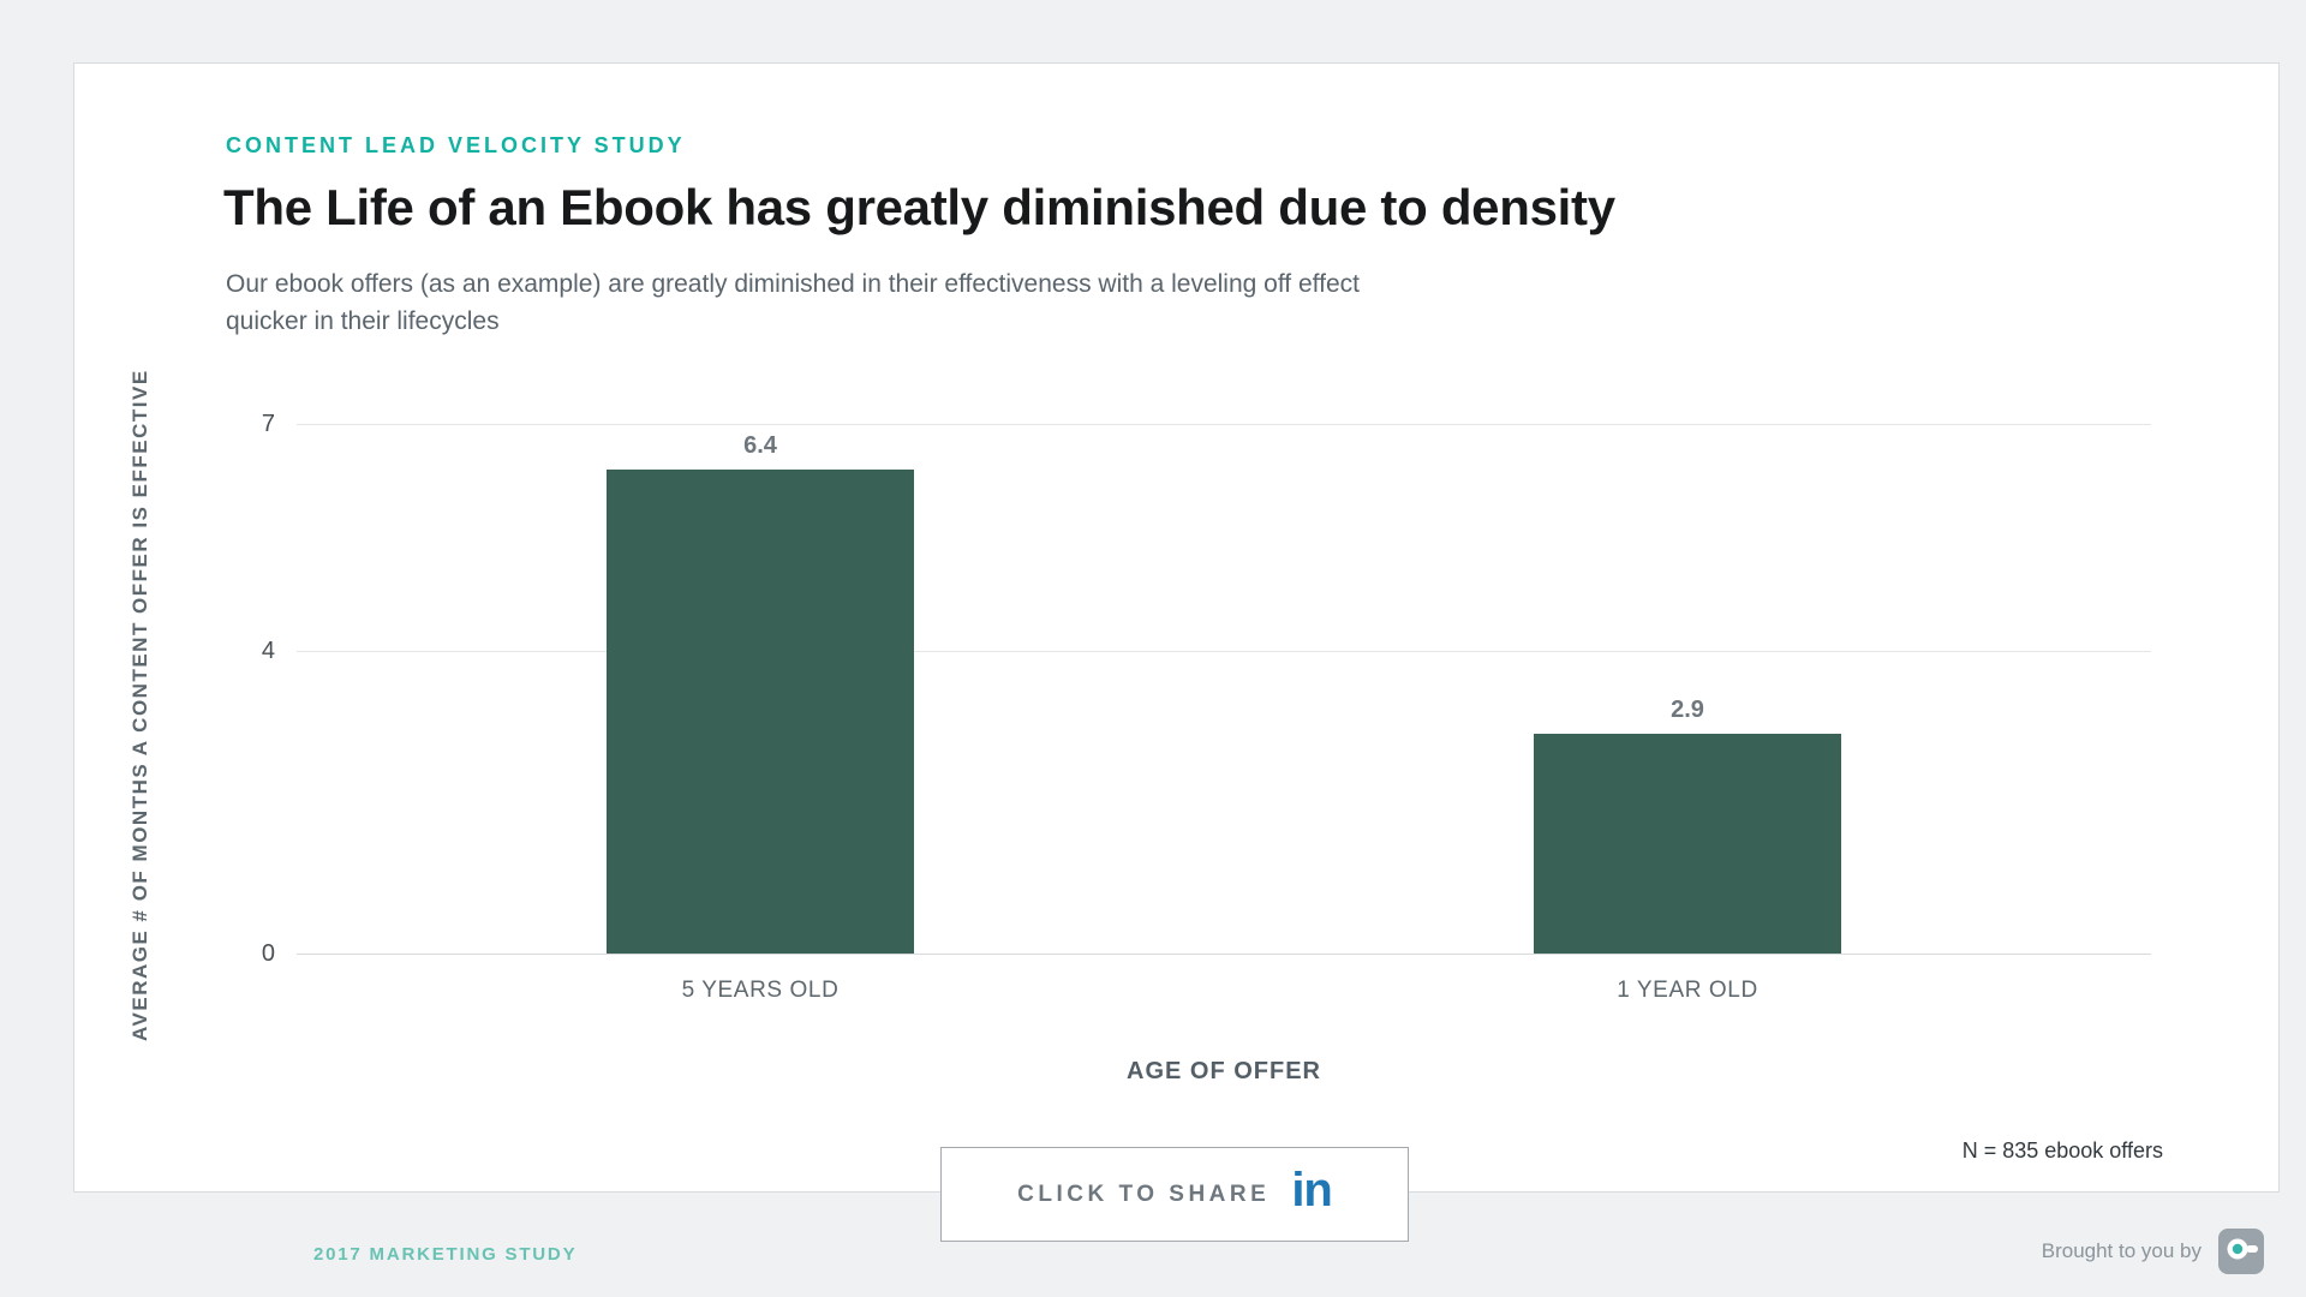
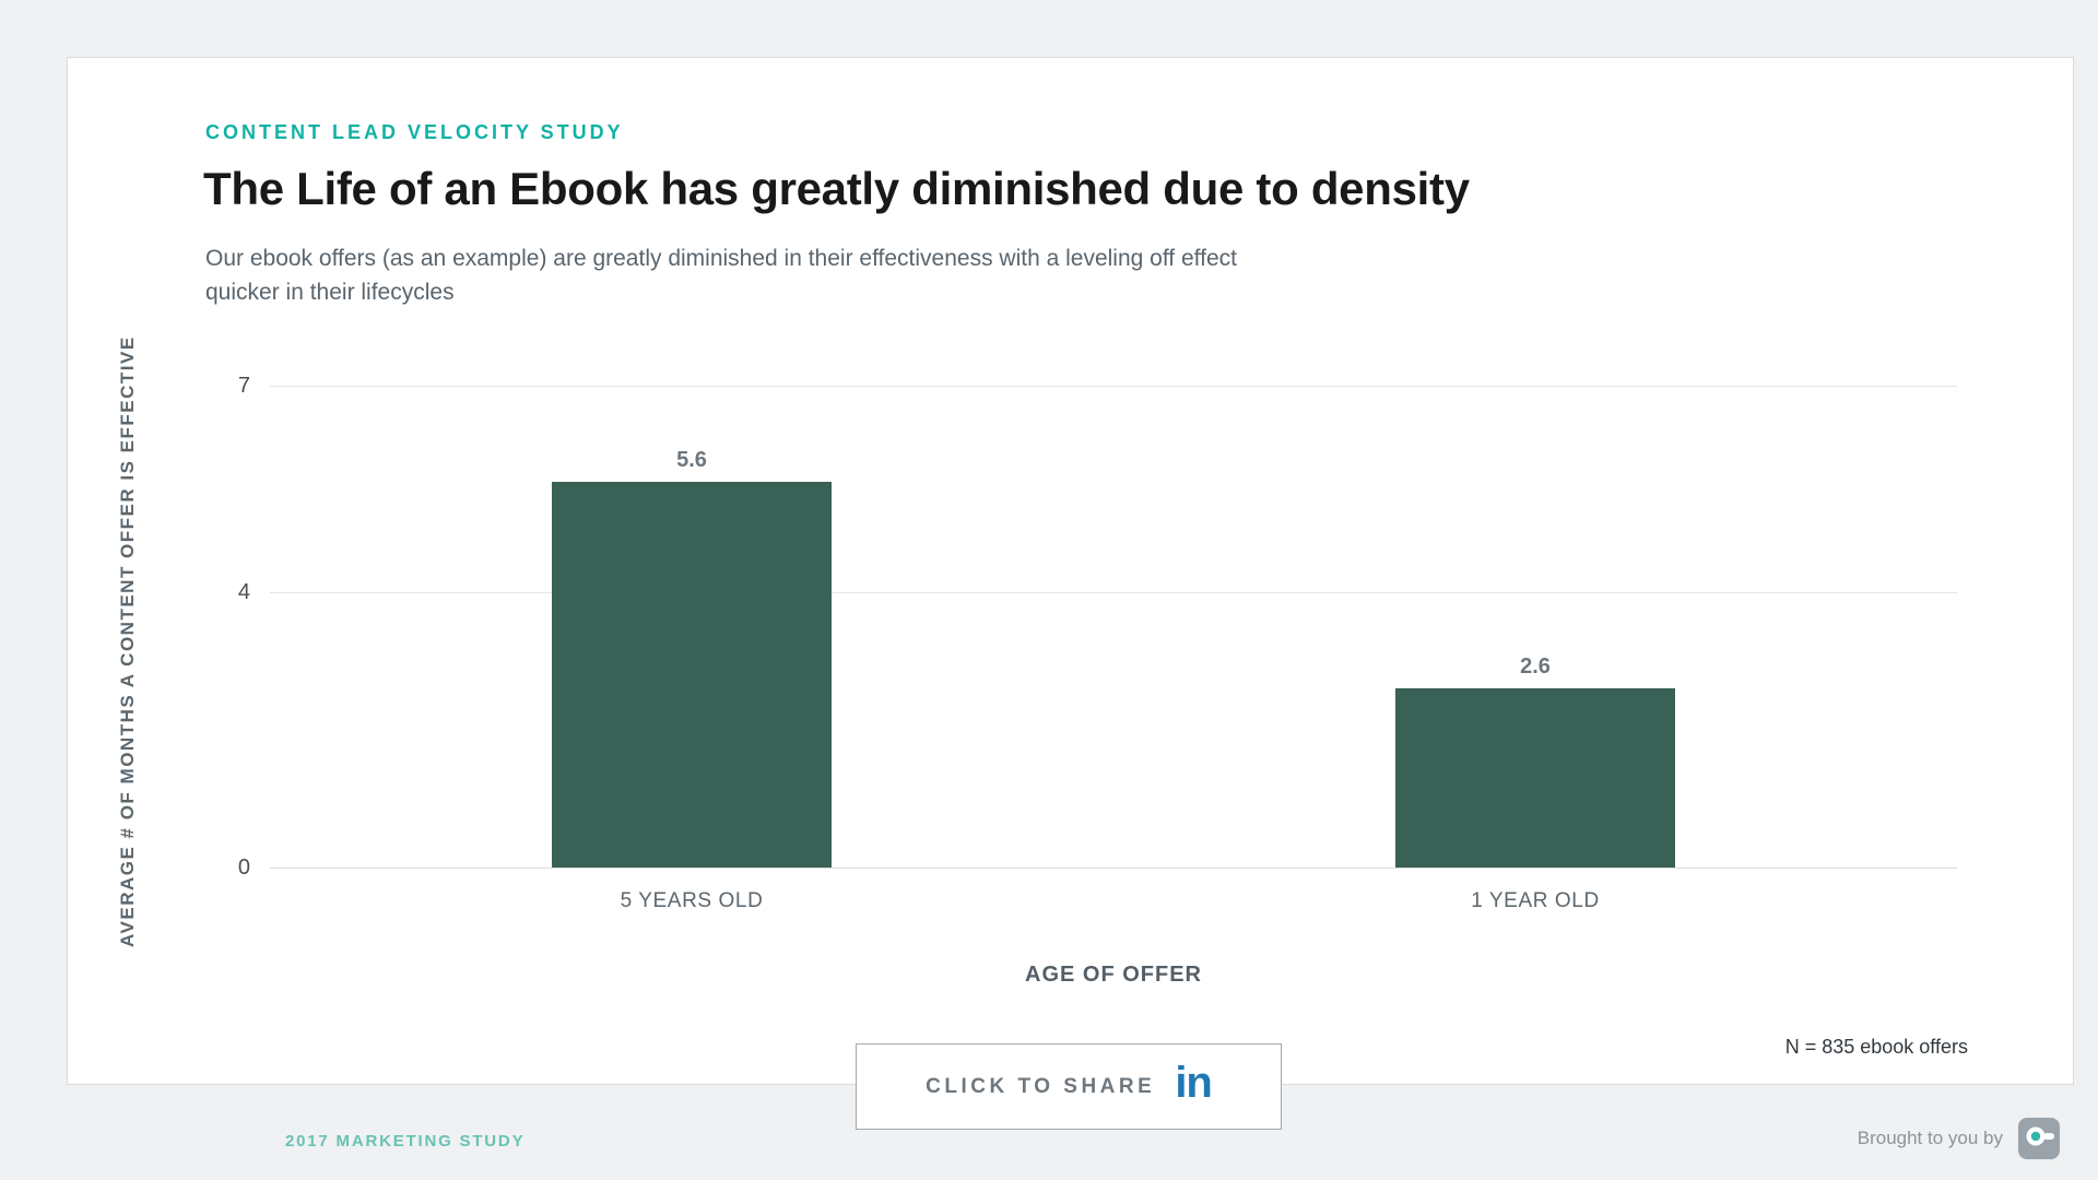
5 YEARS OLD: 6.4 -> 5.6
1 YEAR OLD: 2.9 -> 2.6
